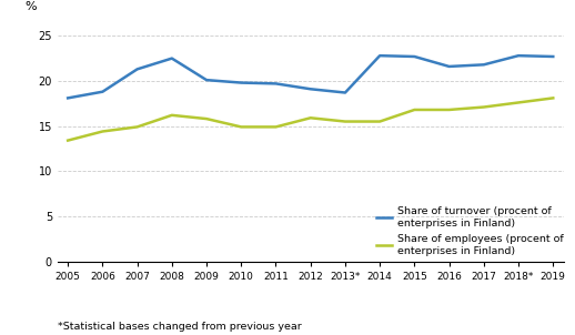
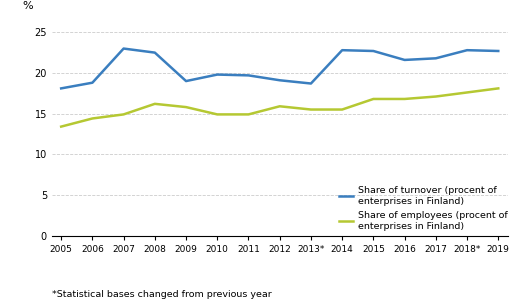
Share of turnover (procent of enterprises in Finland)/2007: 21.3 -> 23.0
Share of turnover (procent of enterprises in Finland)/2009: 20.1 -> 19.0
